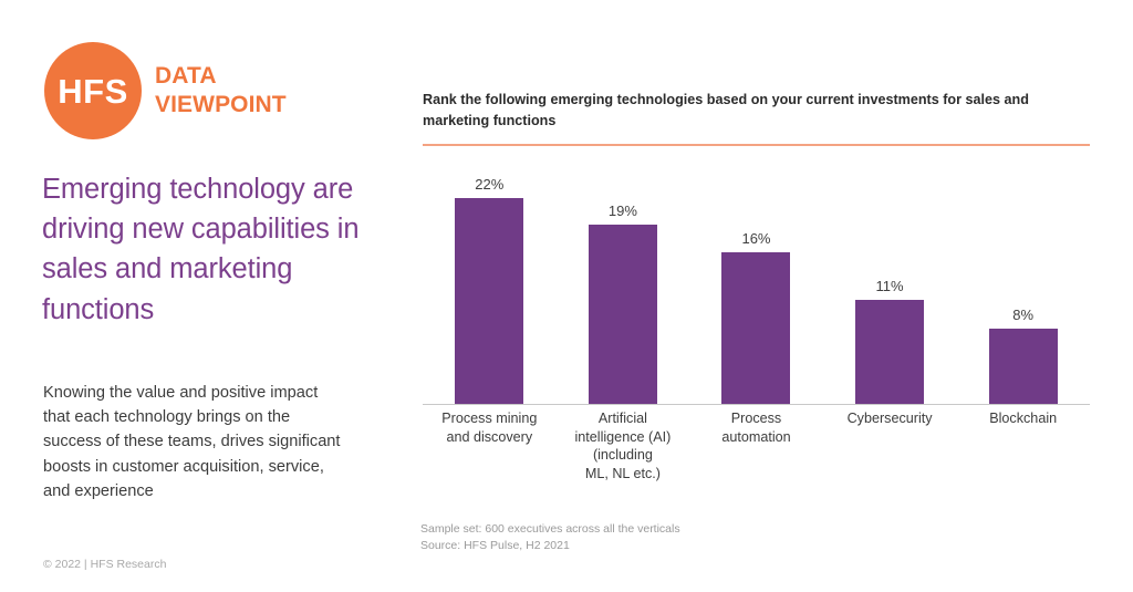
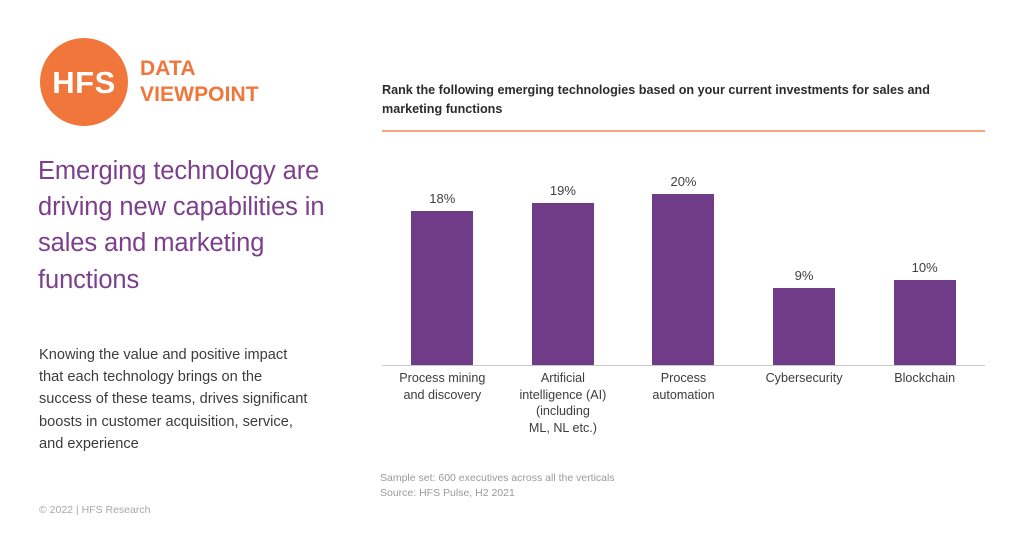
Process mining and discovery: 22% -> 18%
Process automation: 16% -> 20%
Cybersecurity: 11% -> 9%
Blockchain: 8% -> 10%
